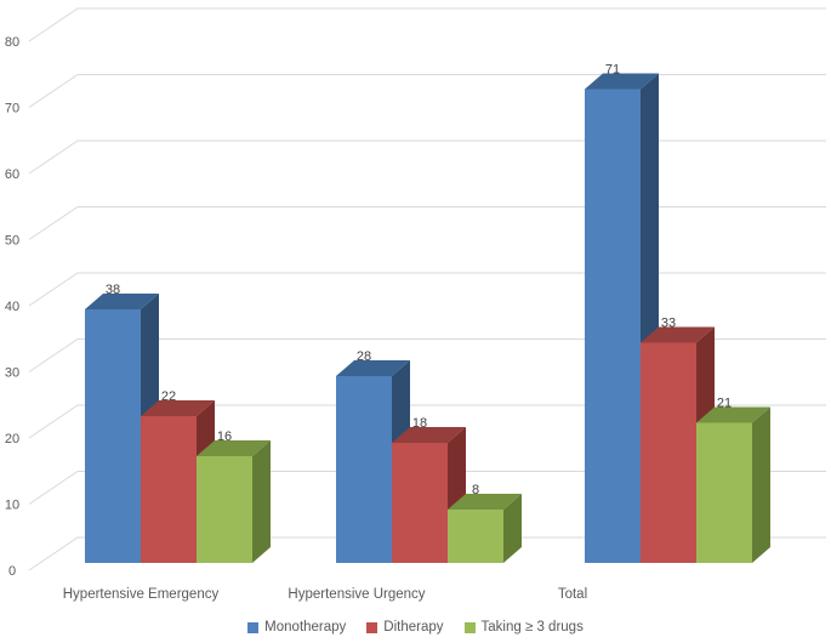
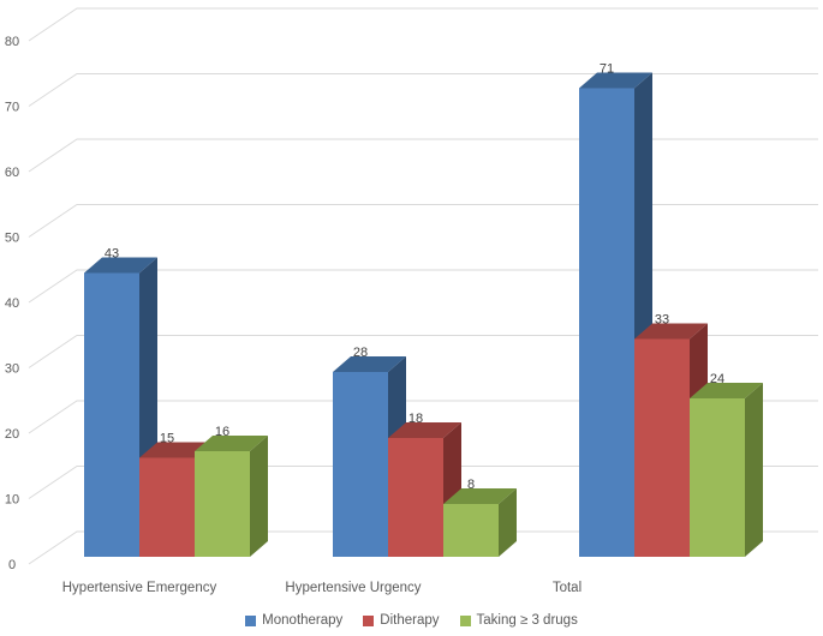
Monotherapy/Hypertensive Emergency: 38 -> 43
Ditherapy/Hypertensive Emergency: 22 -> 15
Taking ≥ 3 drugs/Total: 21 -> 24
